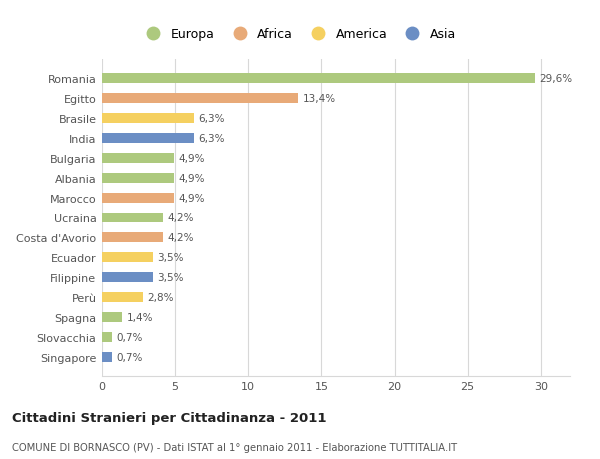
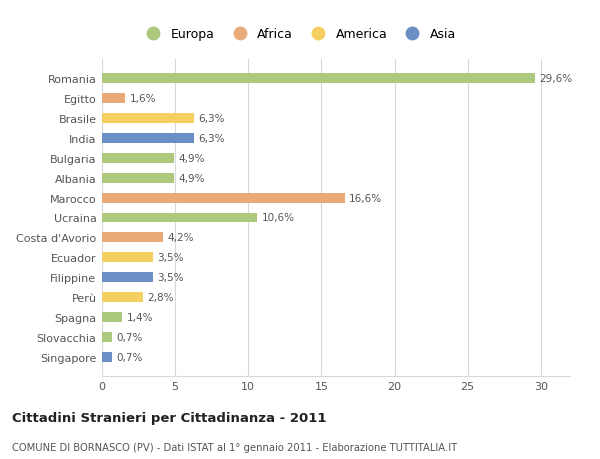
Egitto: 13,4% -> 1,6%
Marocco: 4,9% -> 16,6%
Ucraina: 4,2% -> 10,6%
